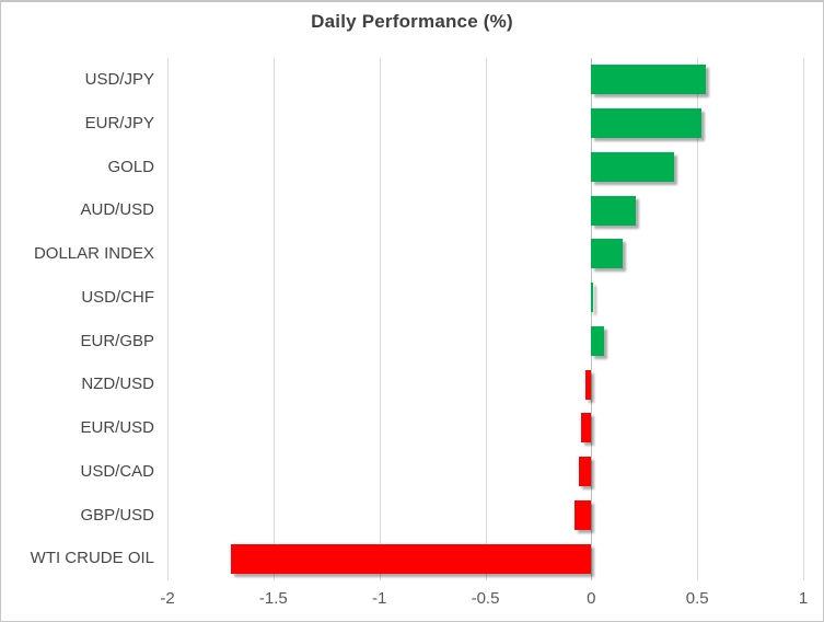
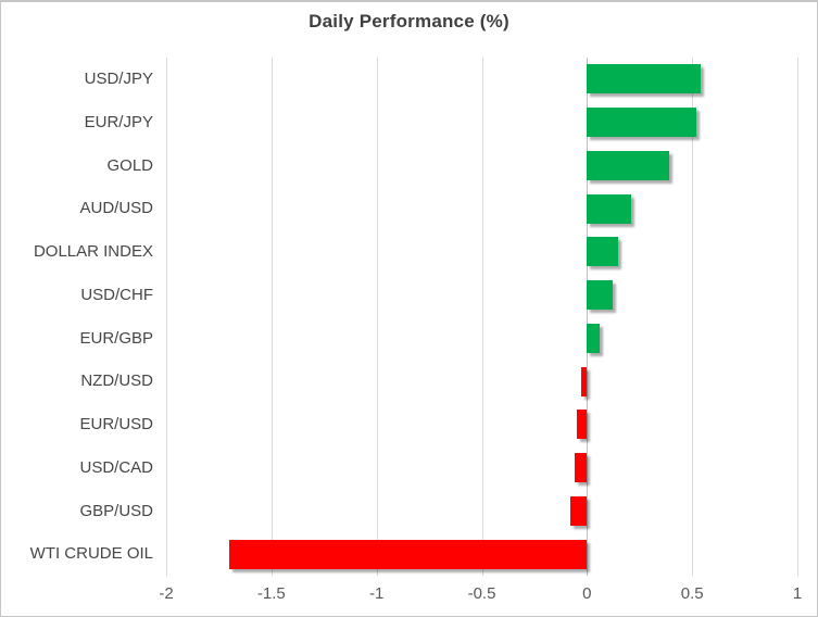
USD/CHF: 0.01 -> 0.12
